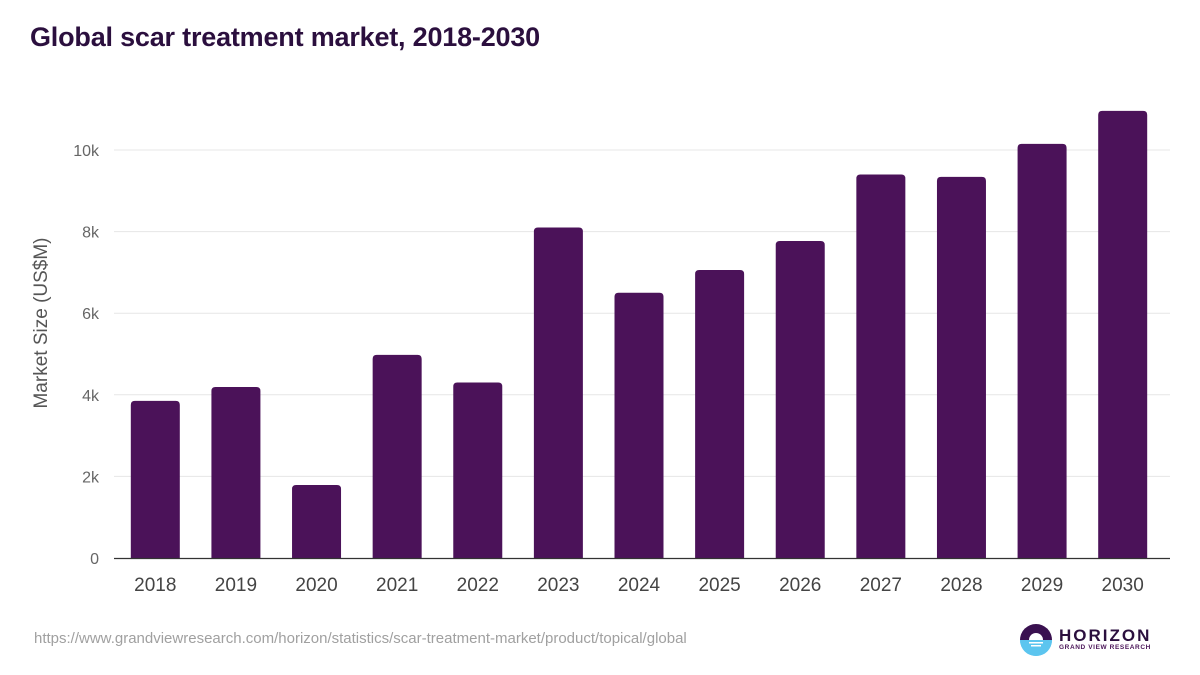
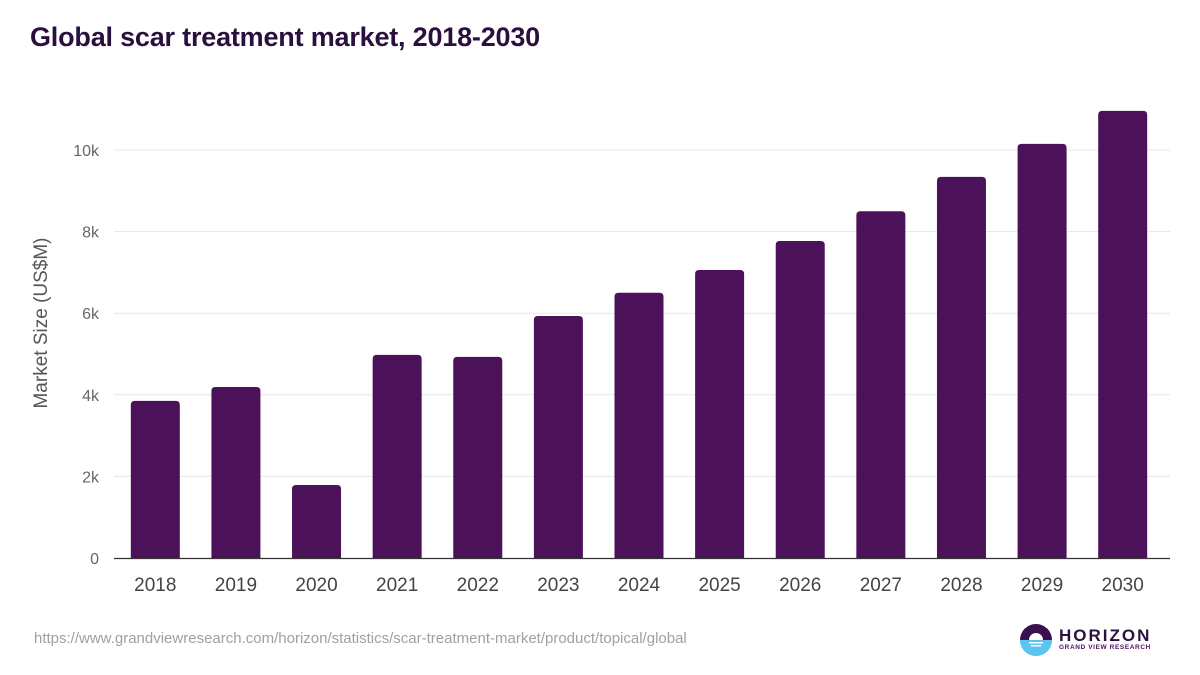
2022: 4.3k -> 4.9k
2023: 8.1k -> 5.9k
2027: 9.4k -> 8.5k
